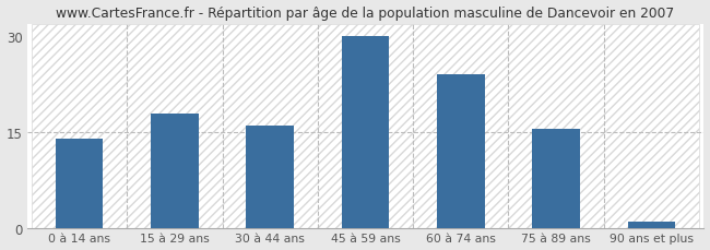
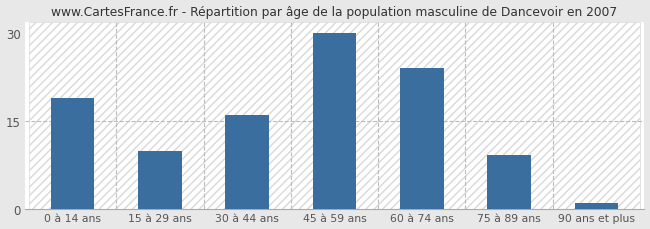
0 à 14 ans: 14.0 -> 19.0
15 à 29 ans: 18.0 -> 10.0
75 à 89 ans: 15.5 -> 9.2
